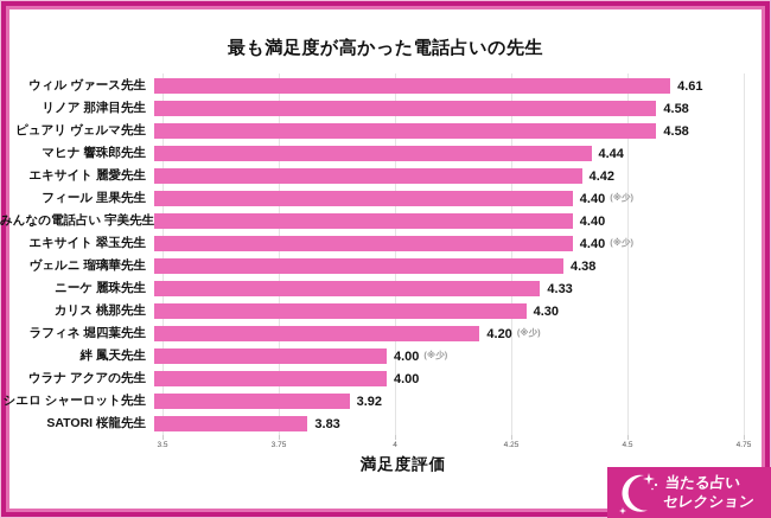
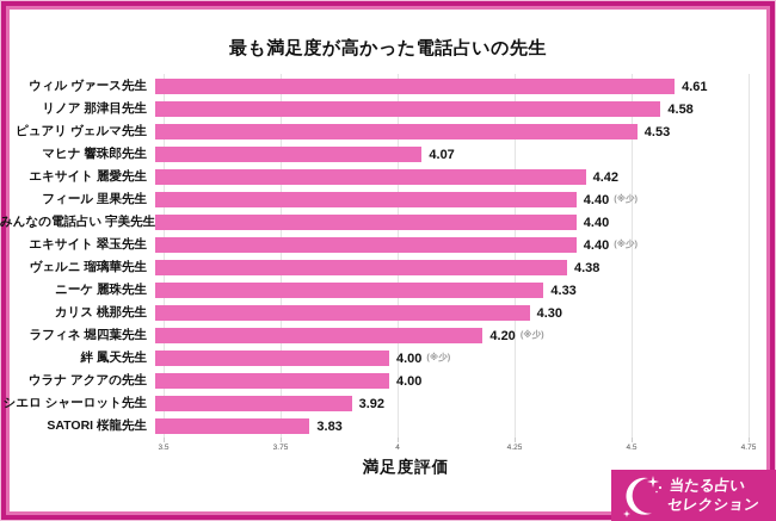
ピュアリ ヴェルマ先生: 4.58 -> 4.53
マヒナ 響珠郎先生: 4.44 -> 4.07
